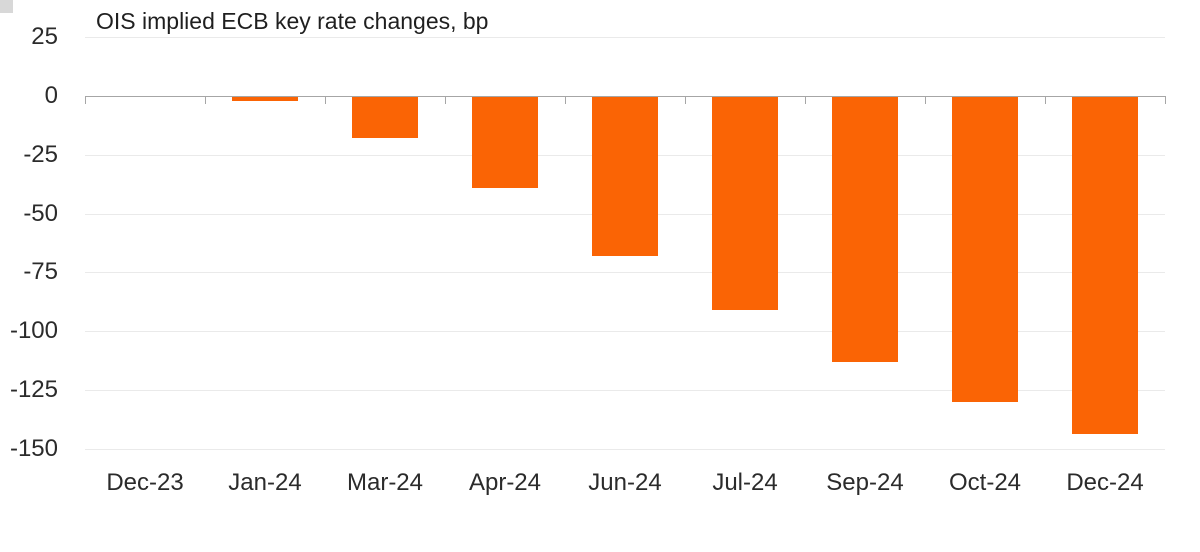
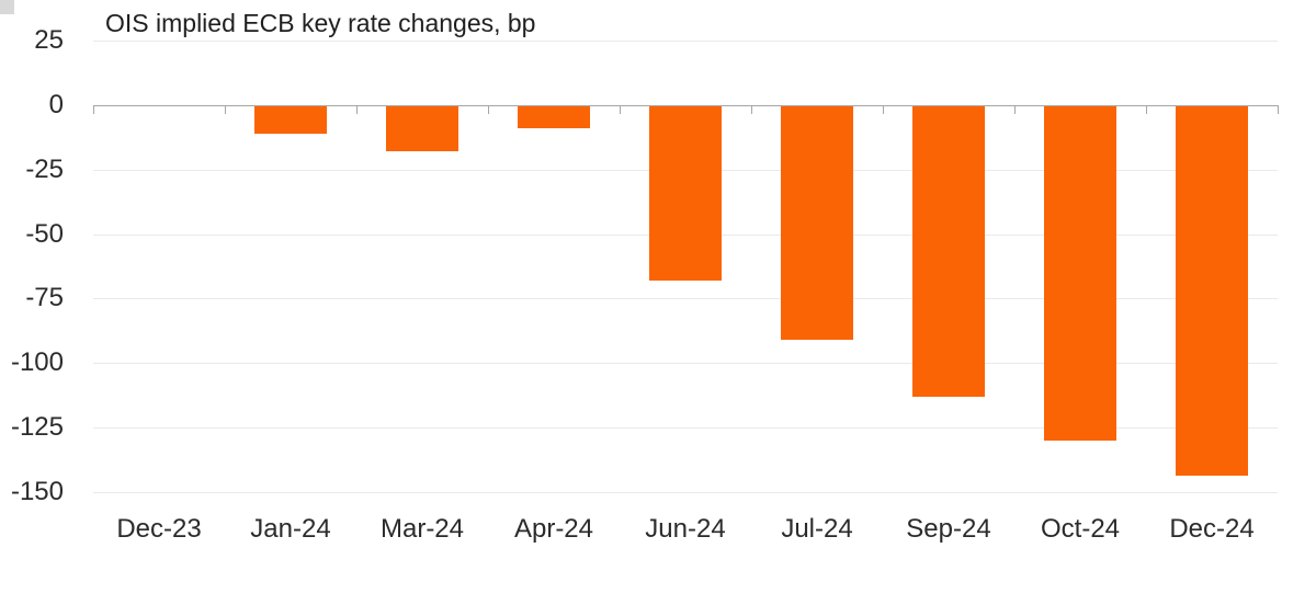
Jan-24: -2 -> -11
Apr-24: -39 -> -9
